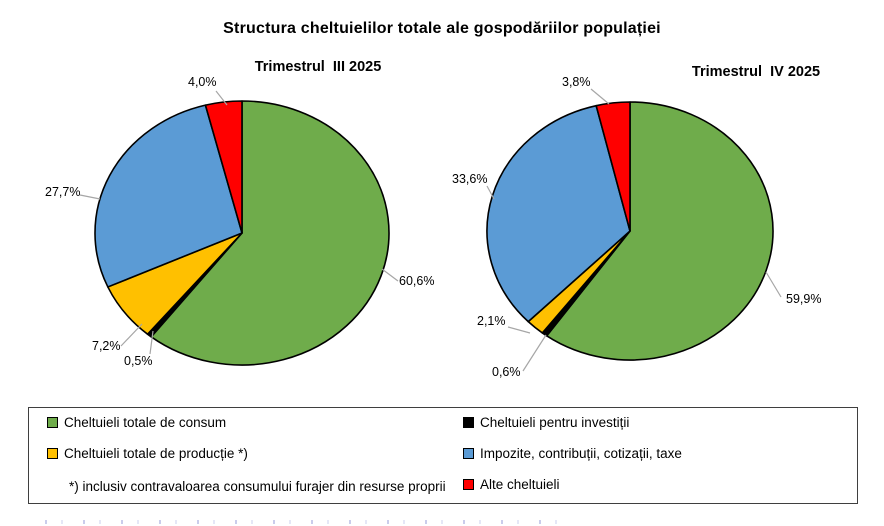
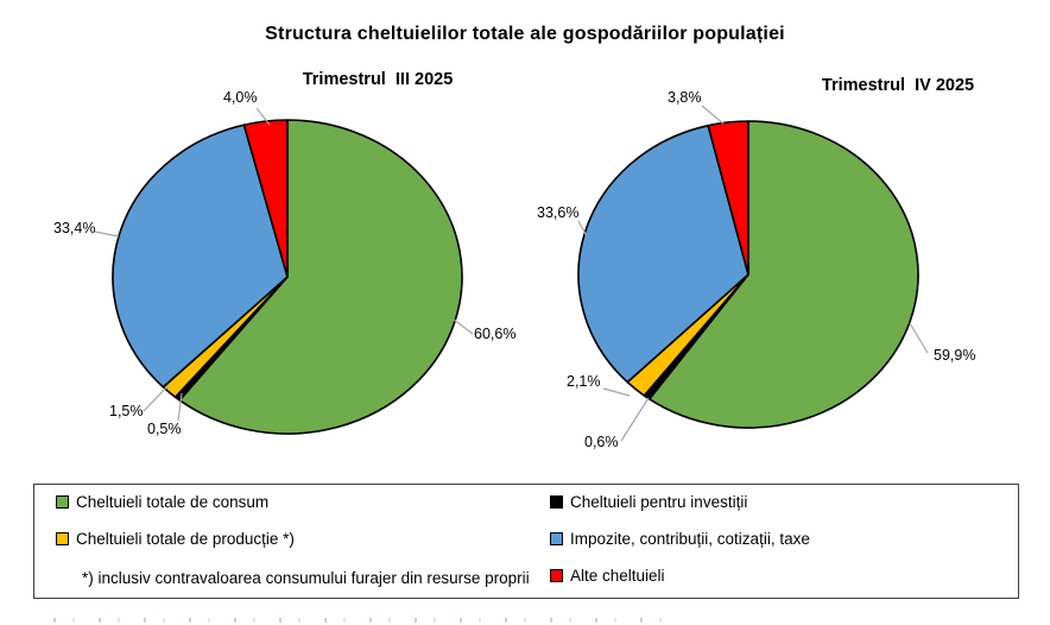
Trimestrul III 2025/Cheltuieli totale de producție *): 7,2% -> 1,5%
Trimestrul III 2025/Impozite, contribuții, cotizații, taxe: 27,7% -> 33,4%
